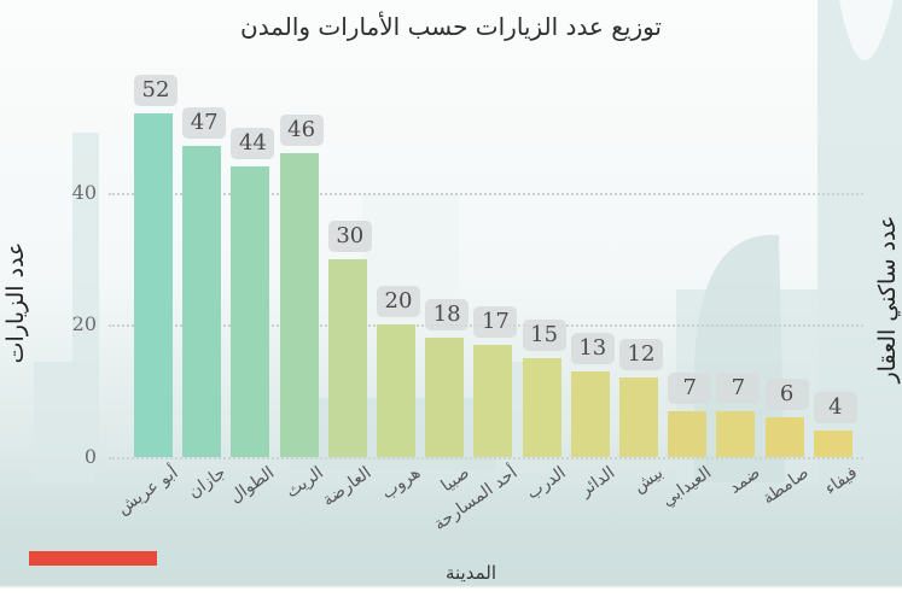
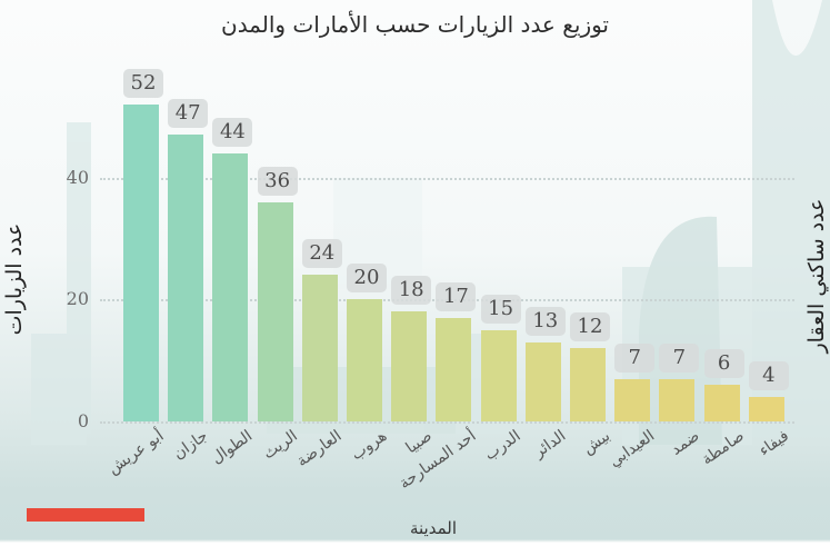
الريث: 46 -> 36
العارضة: 30 -> 24
